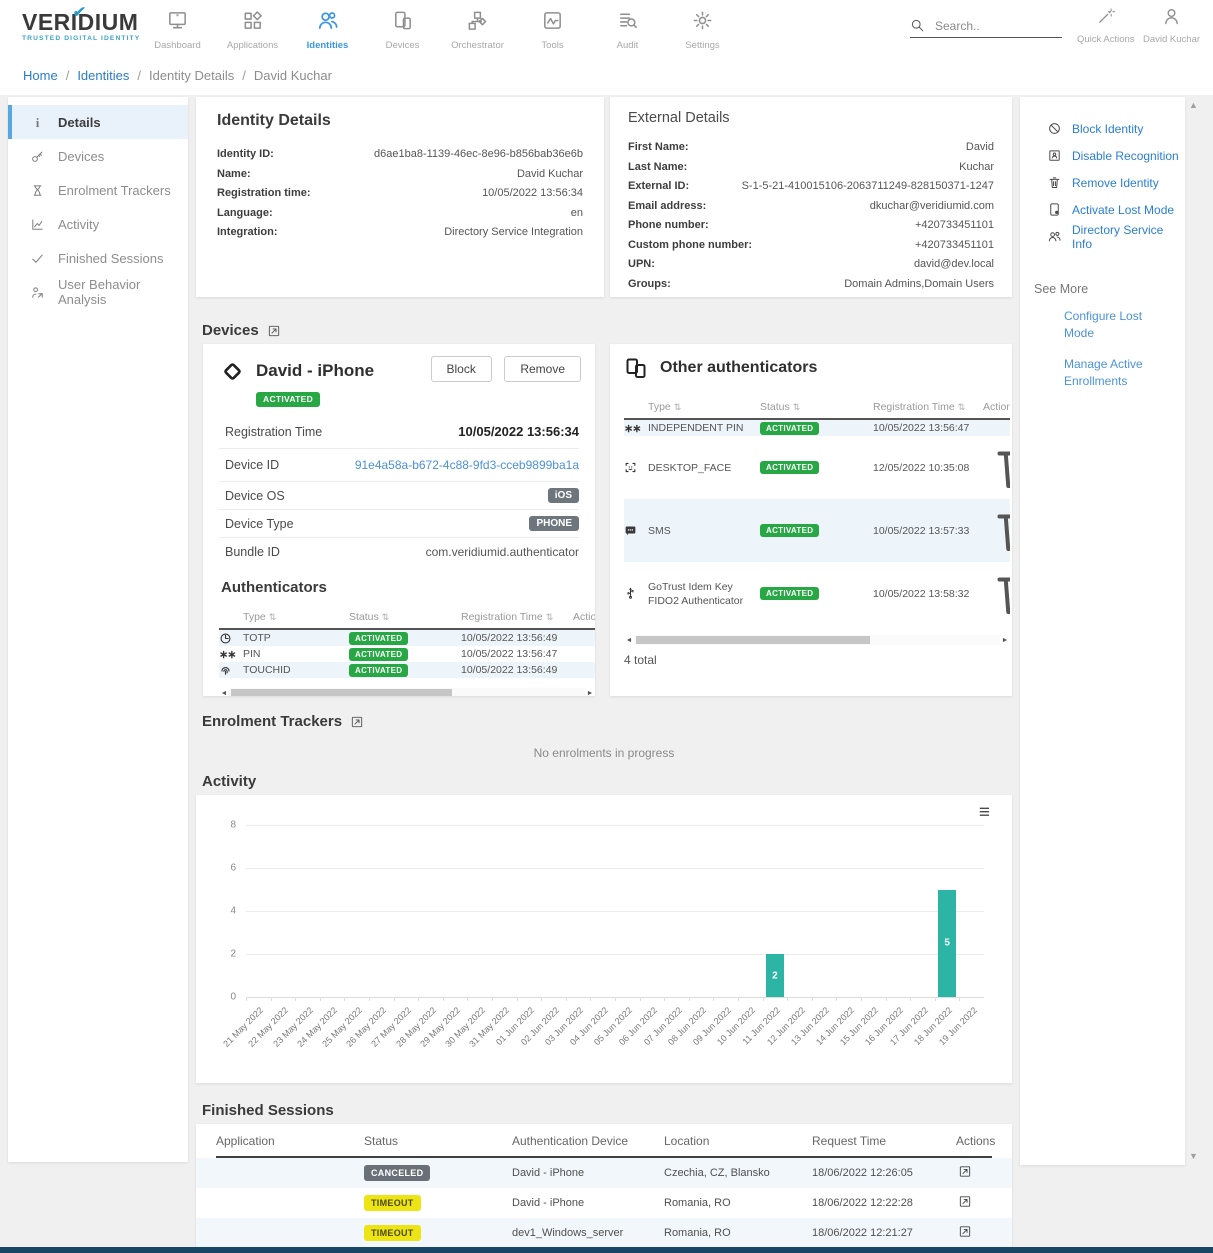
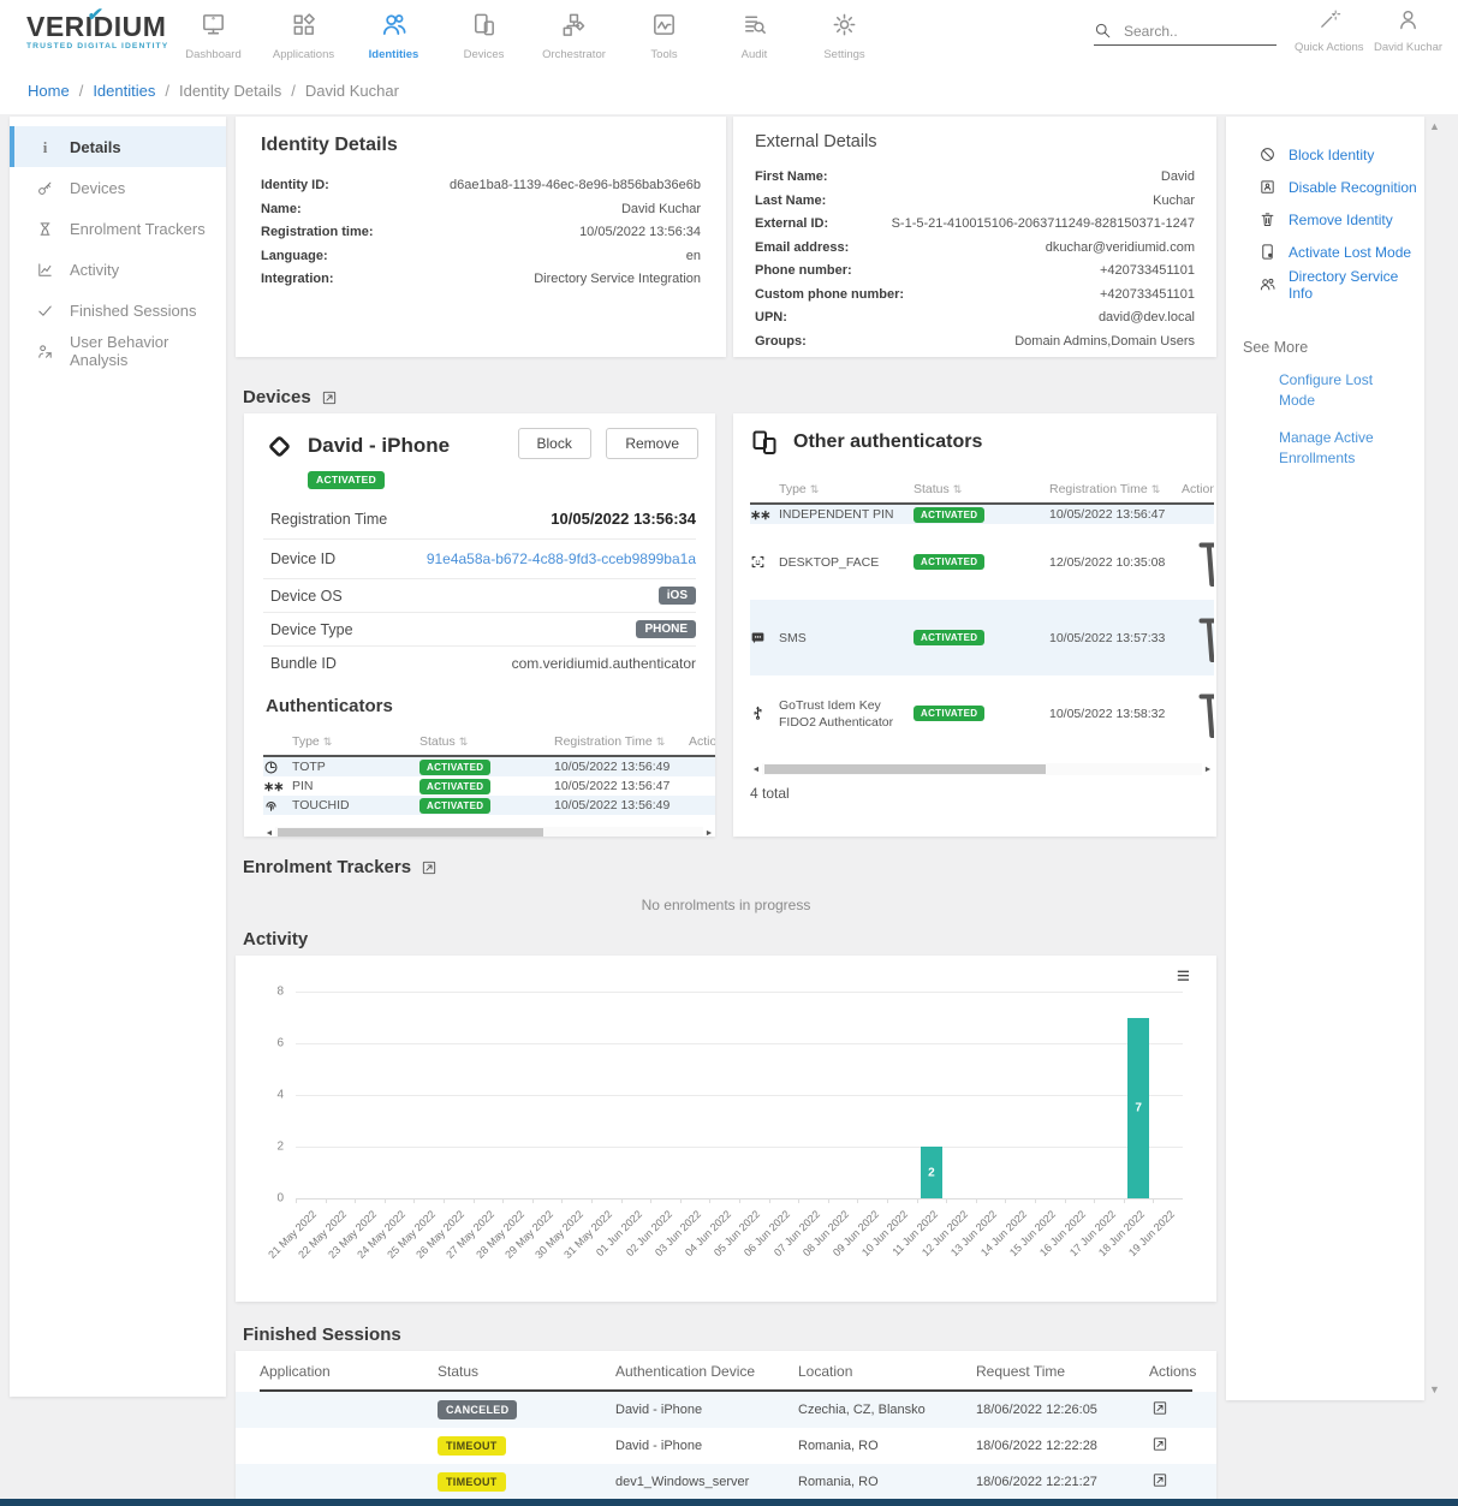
18 Jun 2022: 5 -> 7
